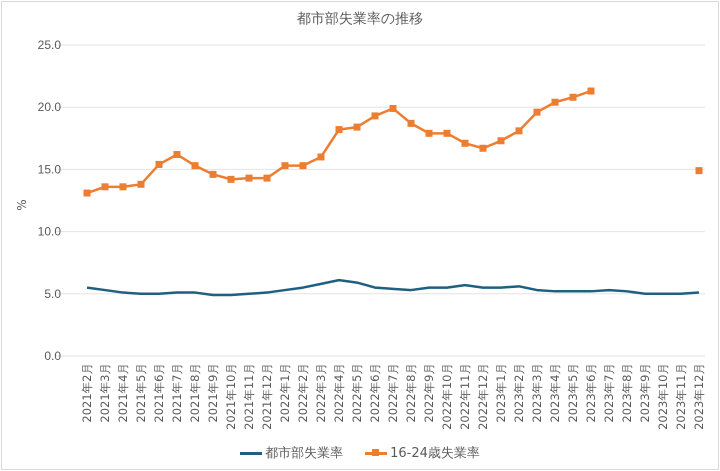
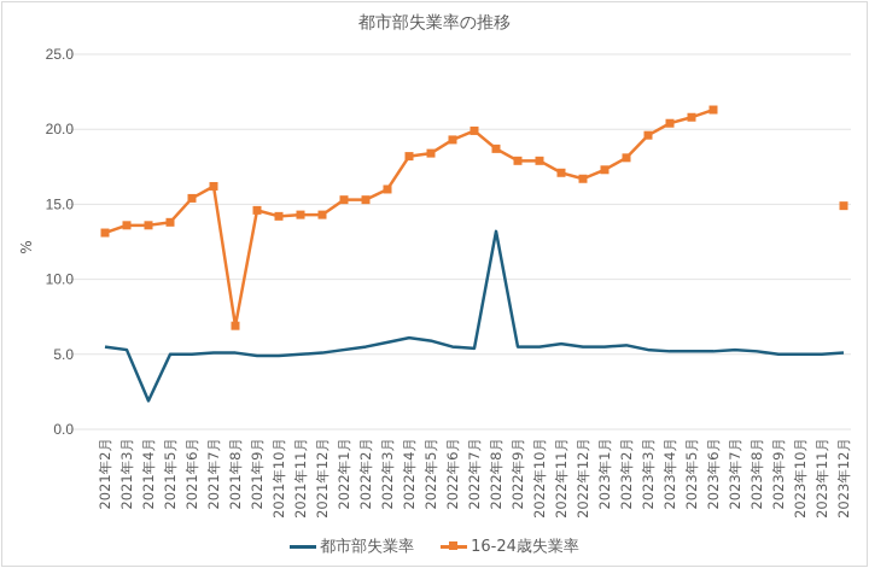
都市部失業率/2021年4月: 5.1 -> 1.9
16-24歳失業率/2021年8月: 15.3 -> 6.9
都市部失業率/2022年8月: 5.3 -> 13.2
